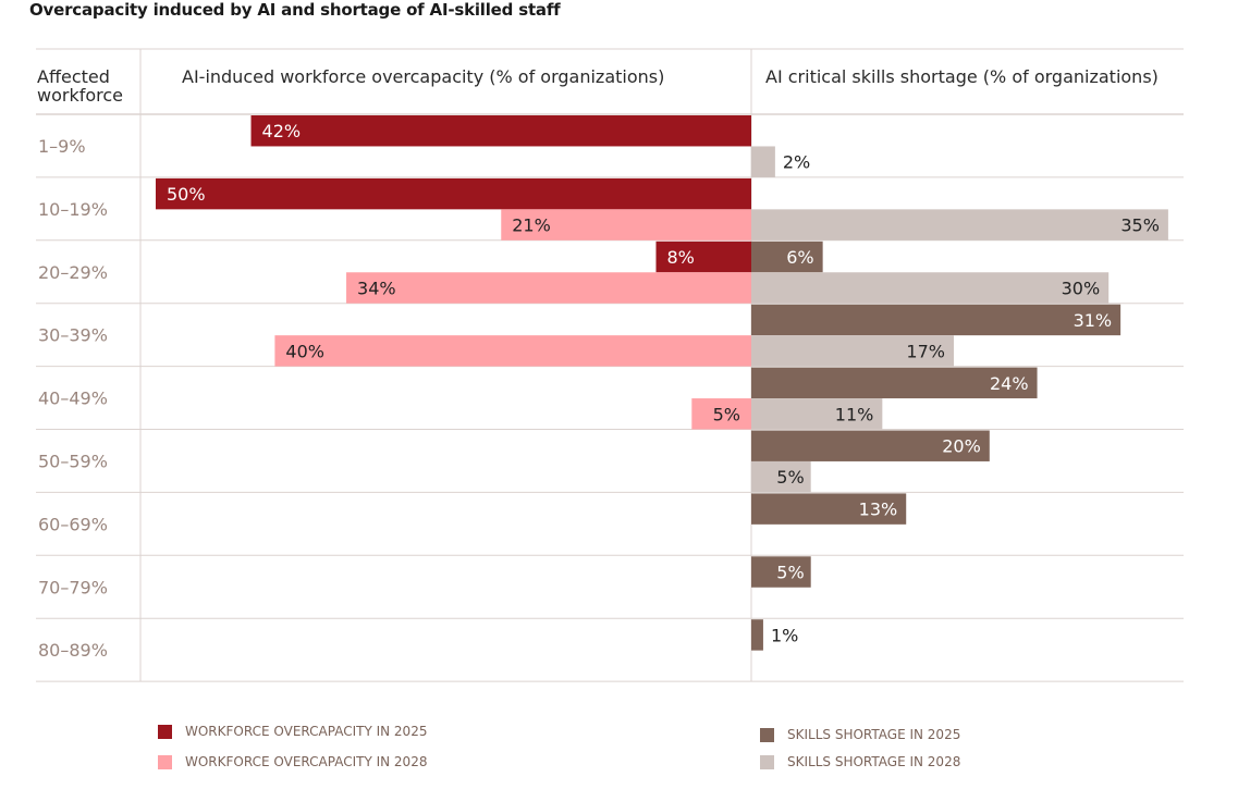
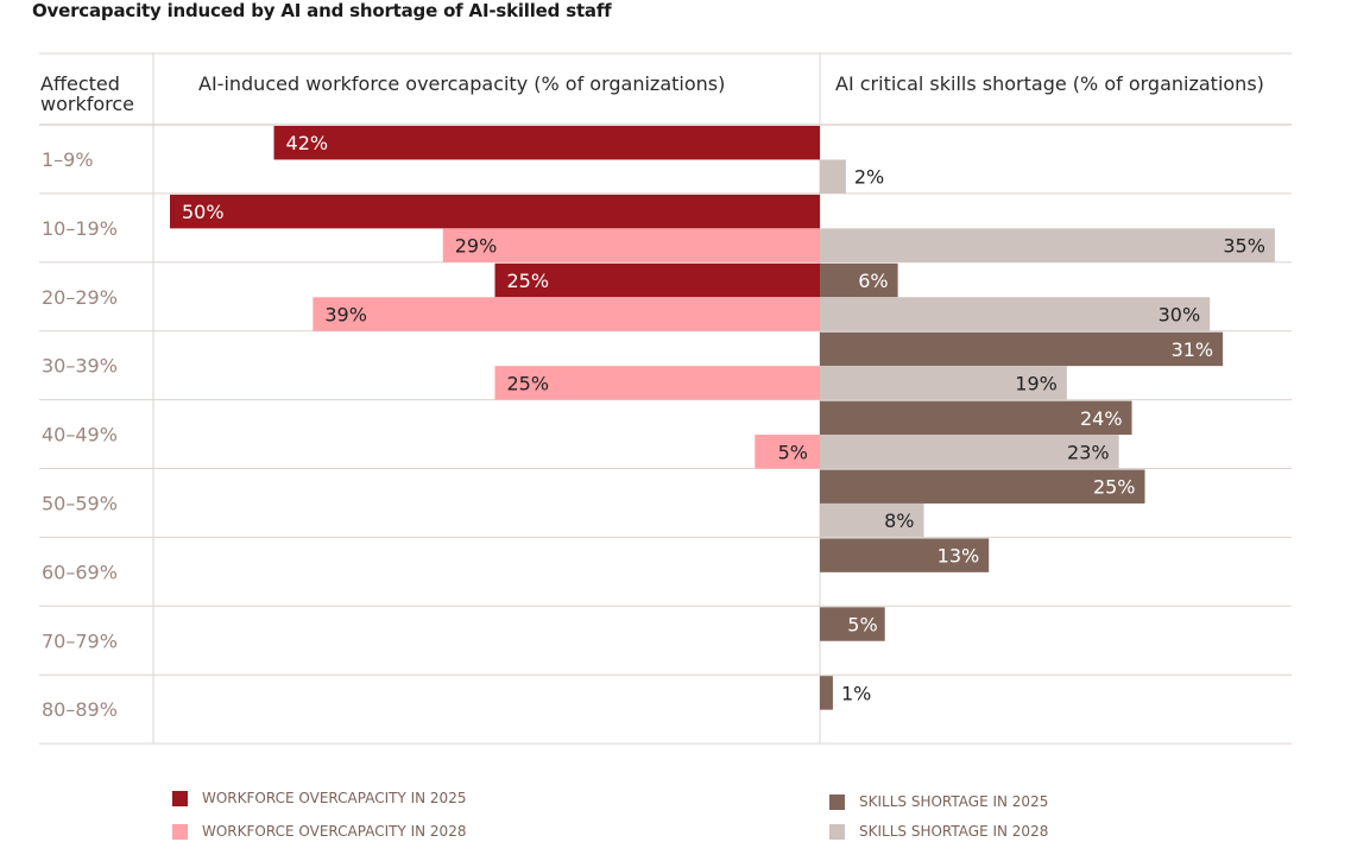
WORKFORCE OVERCAPACITY IN 2028/10–19%: 21% -> 29%
WORKFORCE OVERCAPACITY IN 2025/20–29%: 8% -> 25%
WORKFORCE OVERCAPACITY IN 2028/20–29%: 34% -> 39%
WORKFORCE OVERCAPACITY IN 2028/30–39%: 40% -> 25%
SKILLS SHORTAGE IN 2028/30–39%: 17% -> 19%
SKILLS SHORTAGE IN 2028/40–49%: 11% -> 23%
SKILLS SHORTAGE IN 2025/50–59%: 20% -> 25%
SKILLS SHORTAGE IN 2028/50–59%: 5% -> 8%
